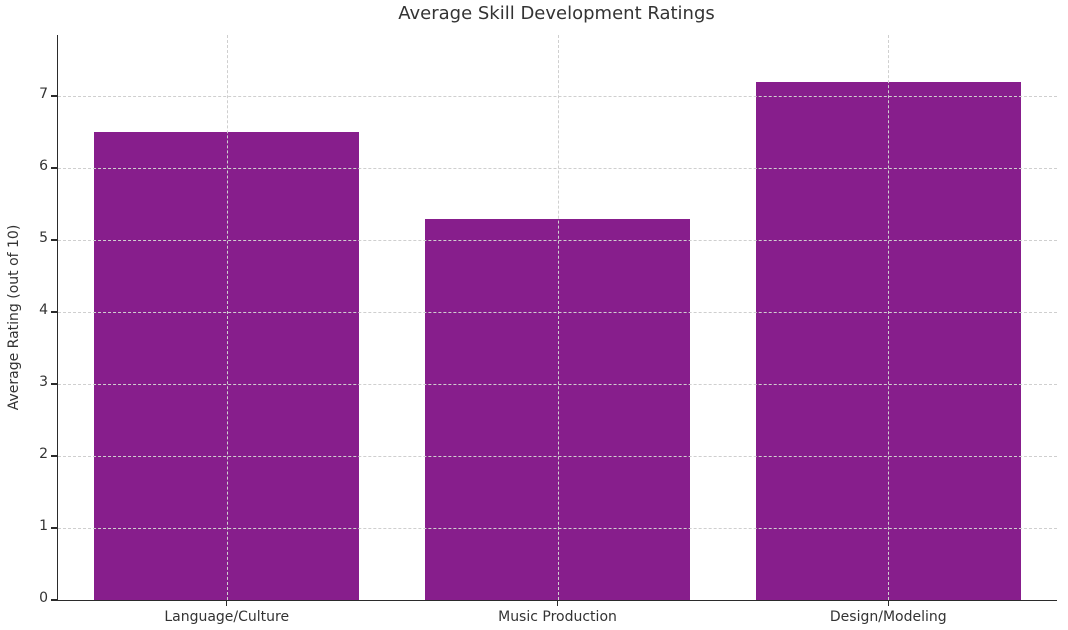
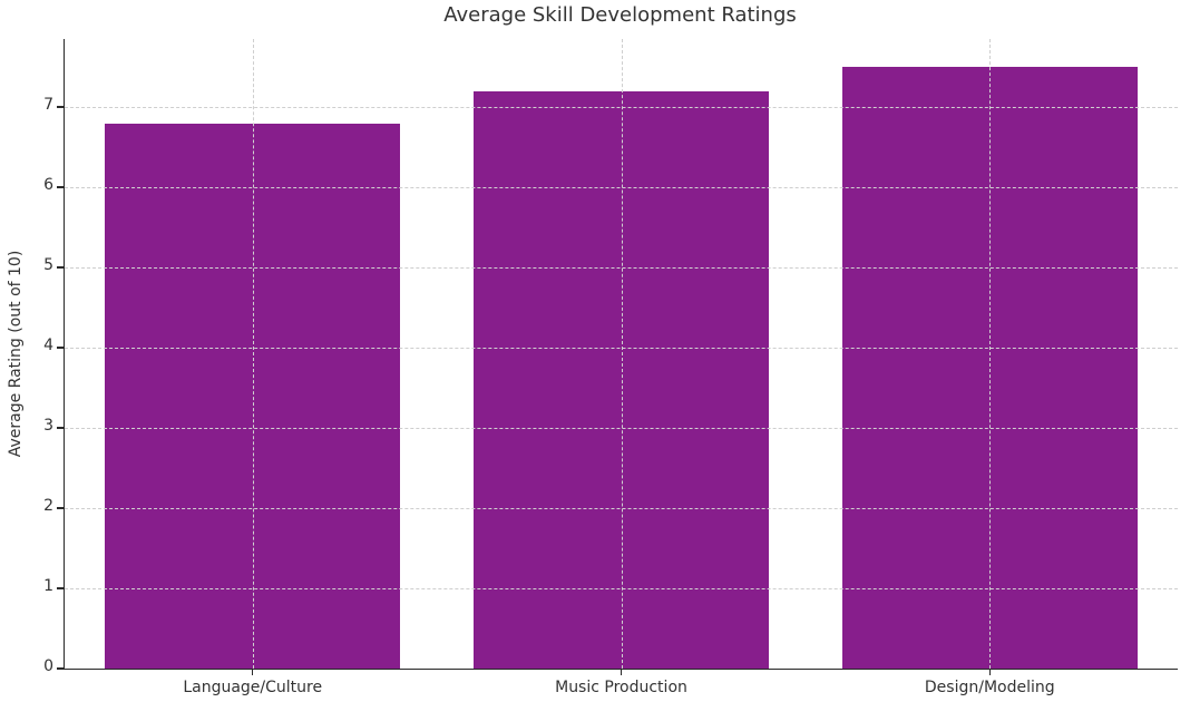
Language/Culture: 6.5 -> 6.8
Music Production: 5.3 -> 7.2
Design/Modeling: 7.2 -> 7.5
